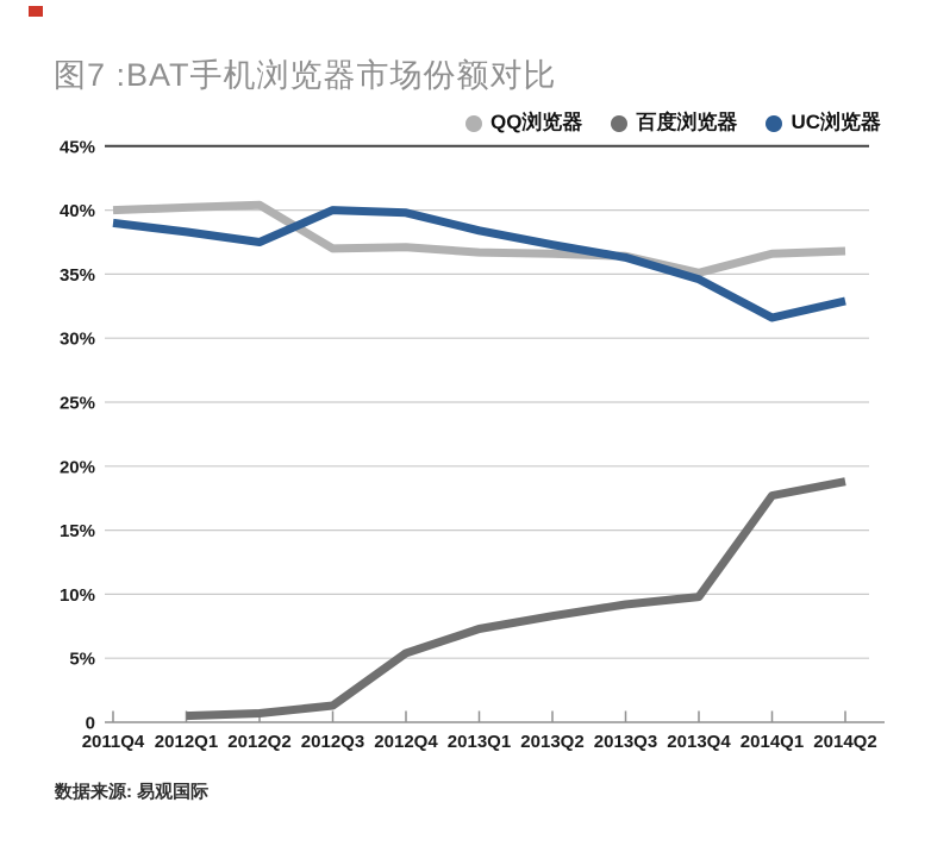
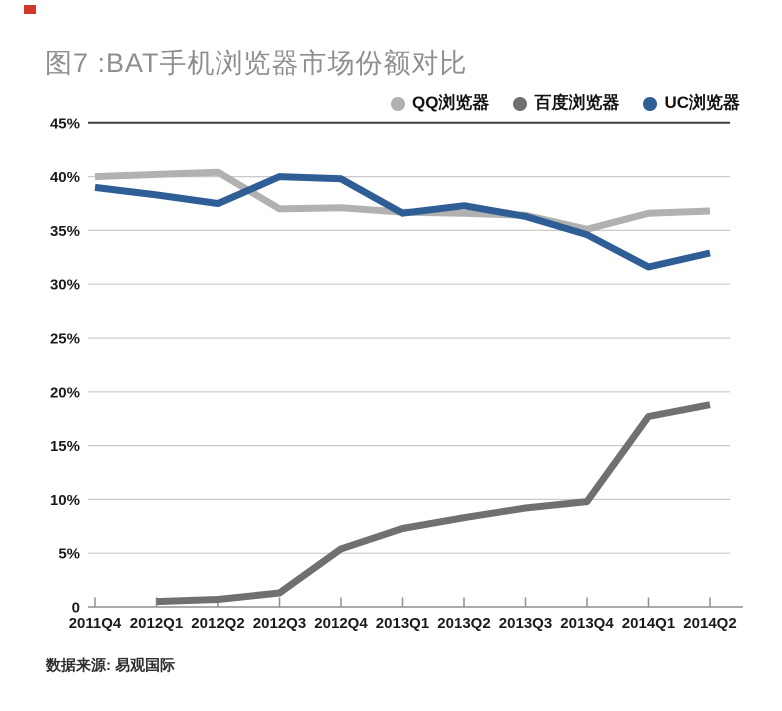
UC浏览器/2013Q1: 38.4% -> 36.6%
